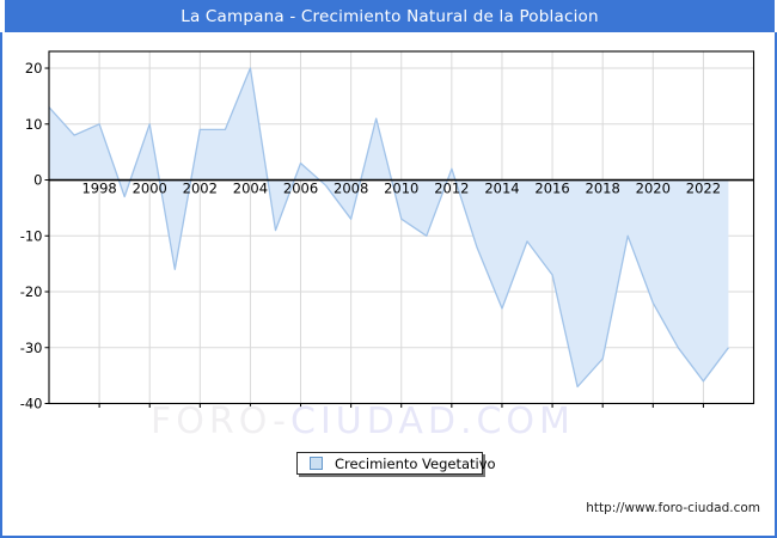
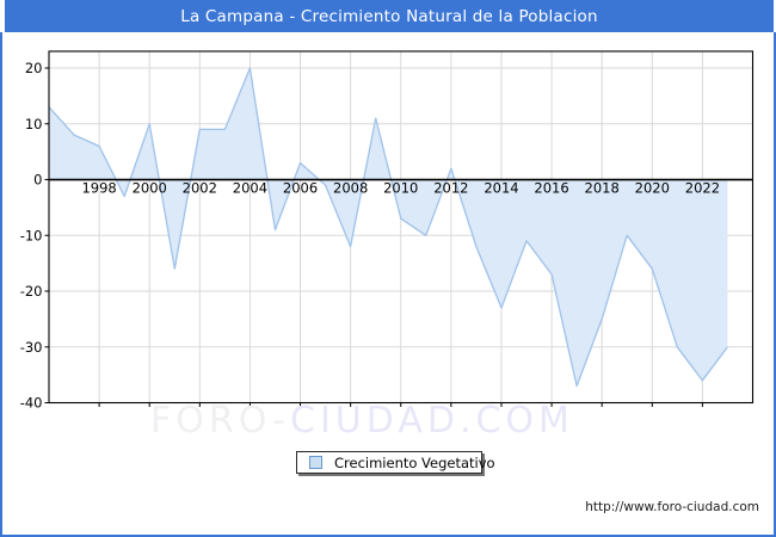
1998: 10 -> 6
2008: -7 -> -12
2018: -32 -> -25
2020: -22 -> -16
